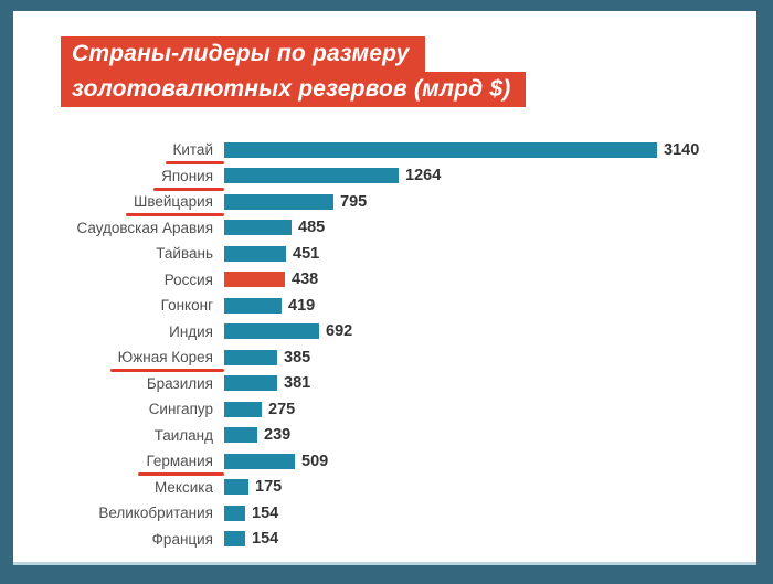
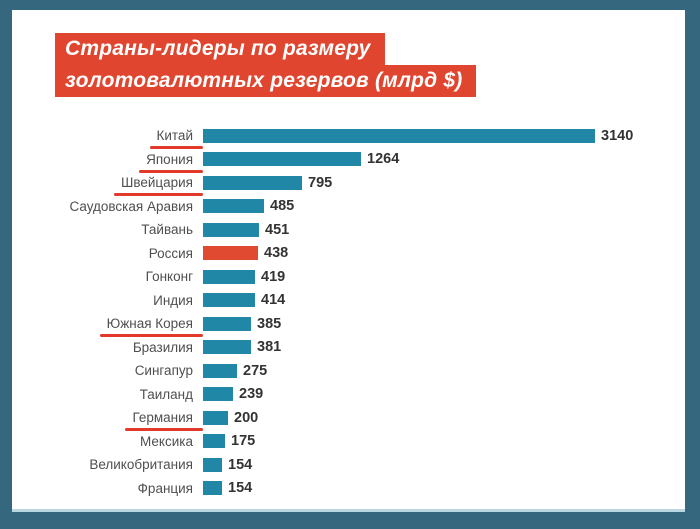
Индия: 692 -> 414
Германия: 509 -> 200
